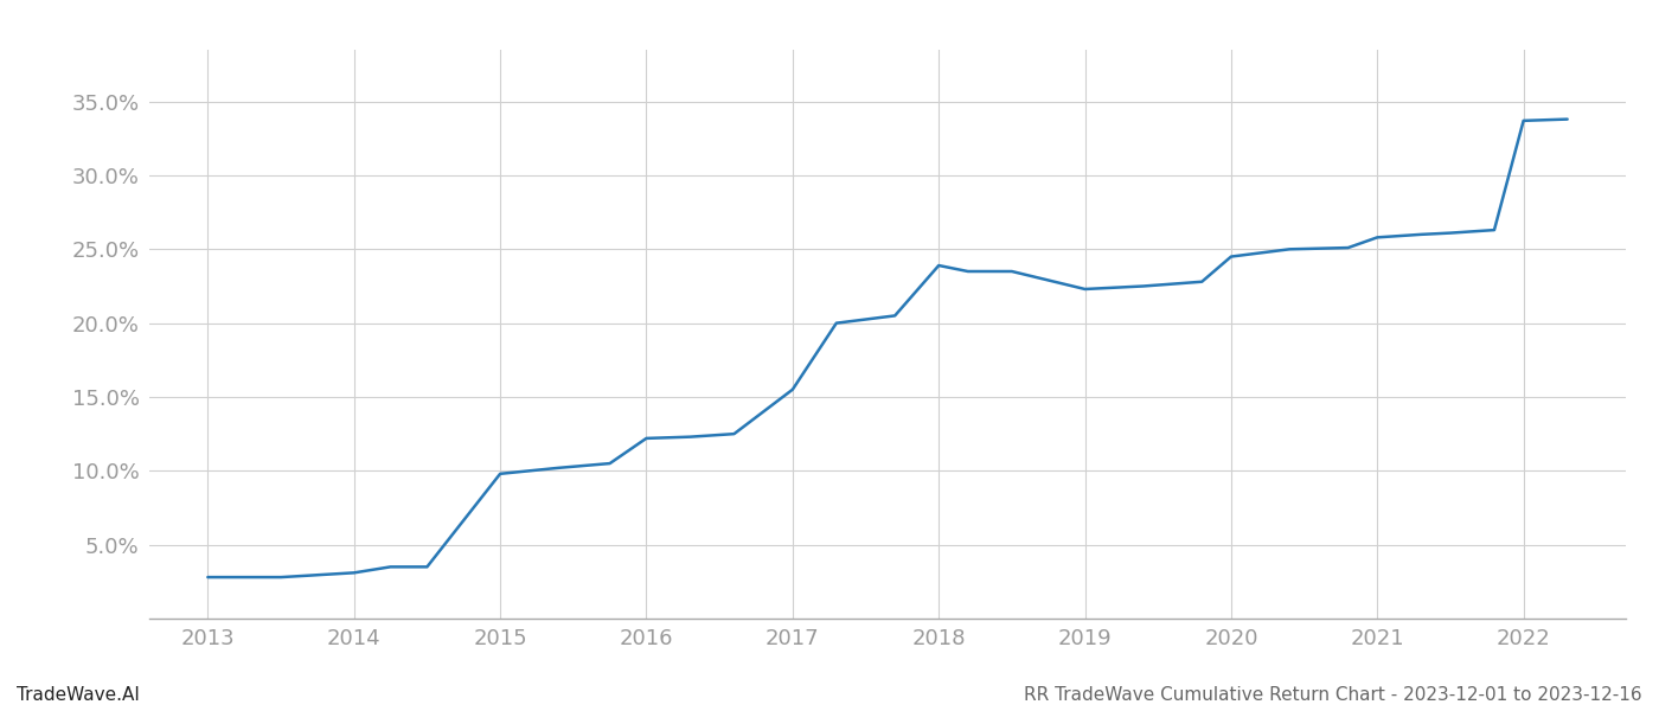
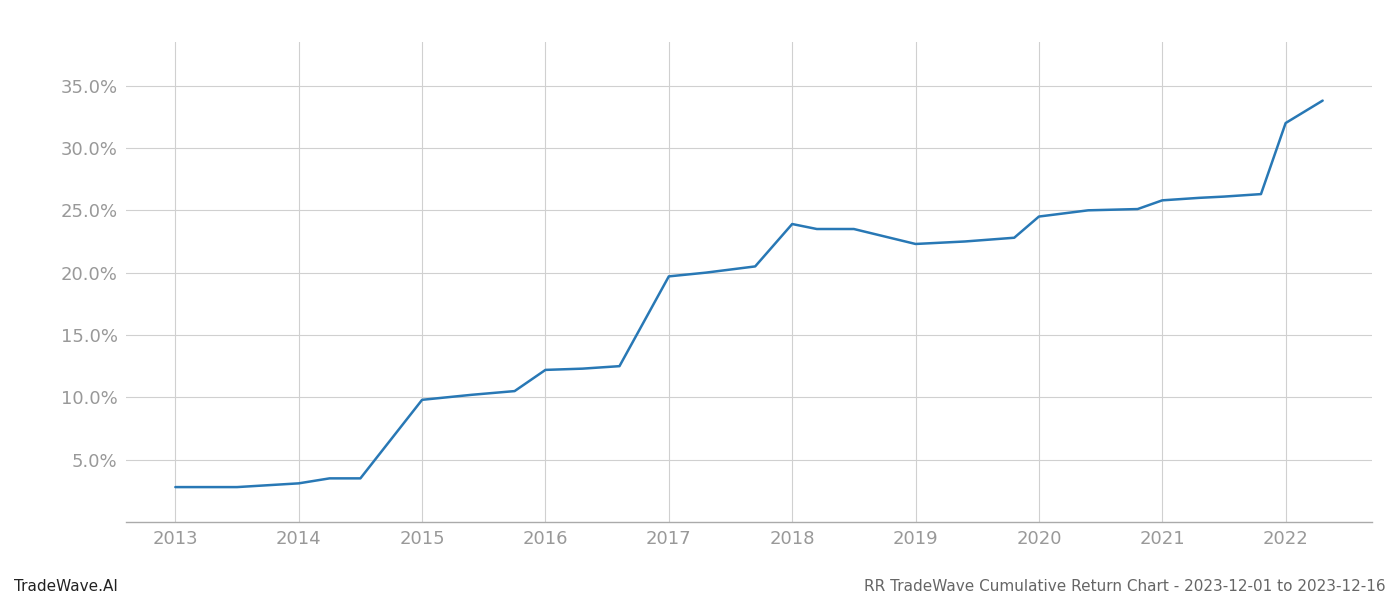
2017: 15.5% -> 19.7%
2022: 33.7% -> 32.0%
